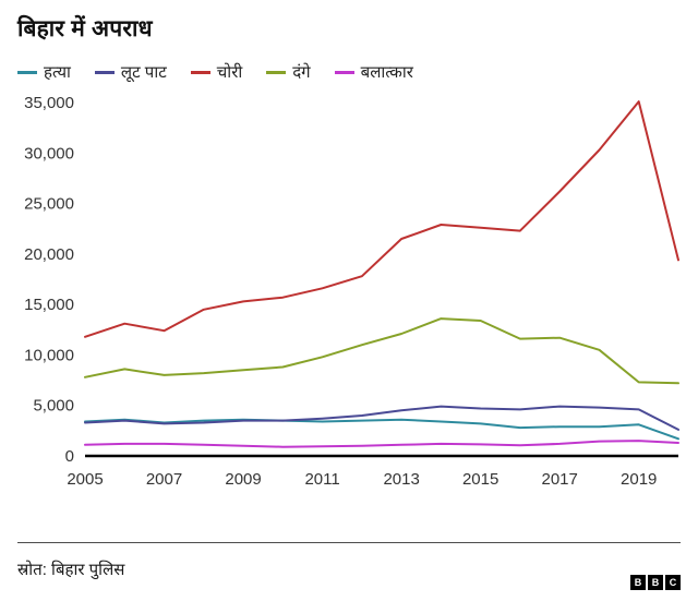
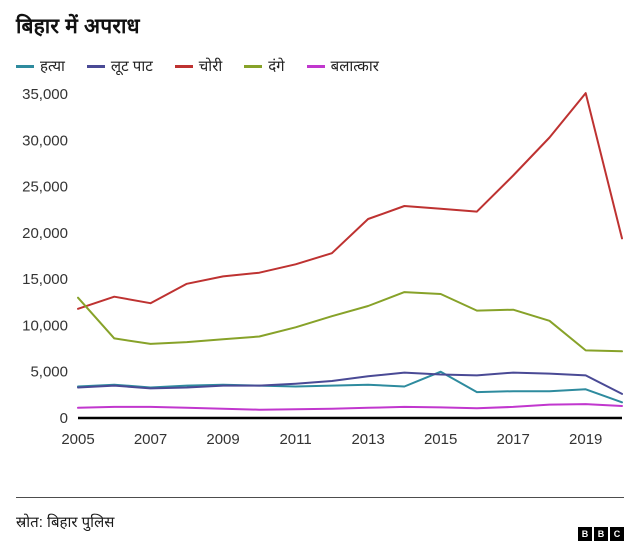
दंगे/2005: 8000 -> 13000
हत्या/2015: 3000 -> 5000
